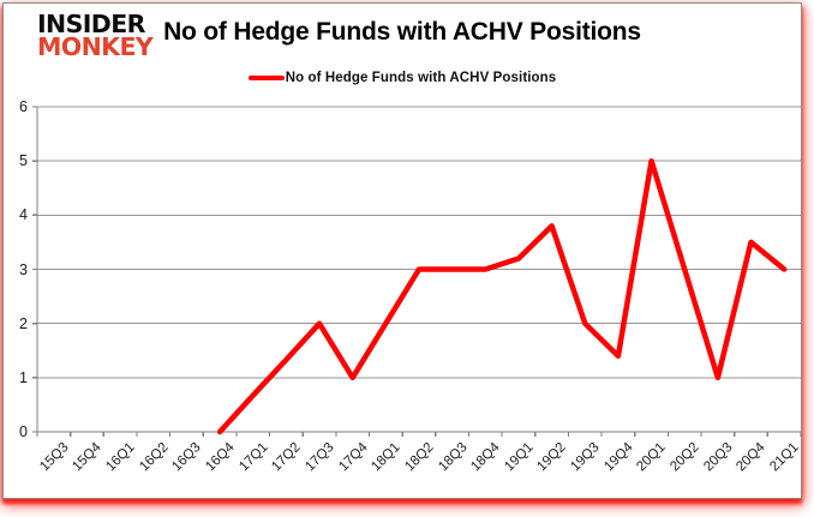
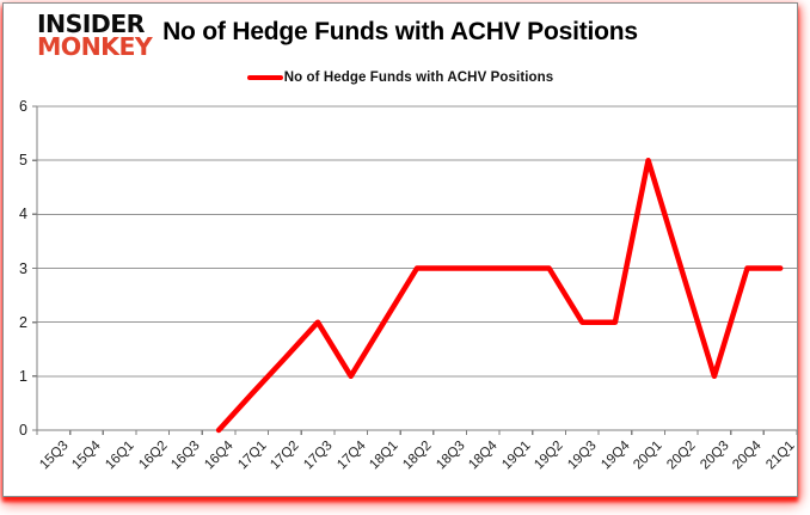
19Q1: 3.2 -> 3.0
19Q2: 3.8 -> 3.0
19Q4: 1.4 -> 2.0
20Q4: 3.5 -> 3.0
